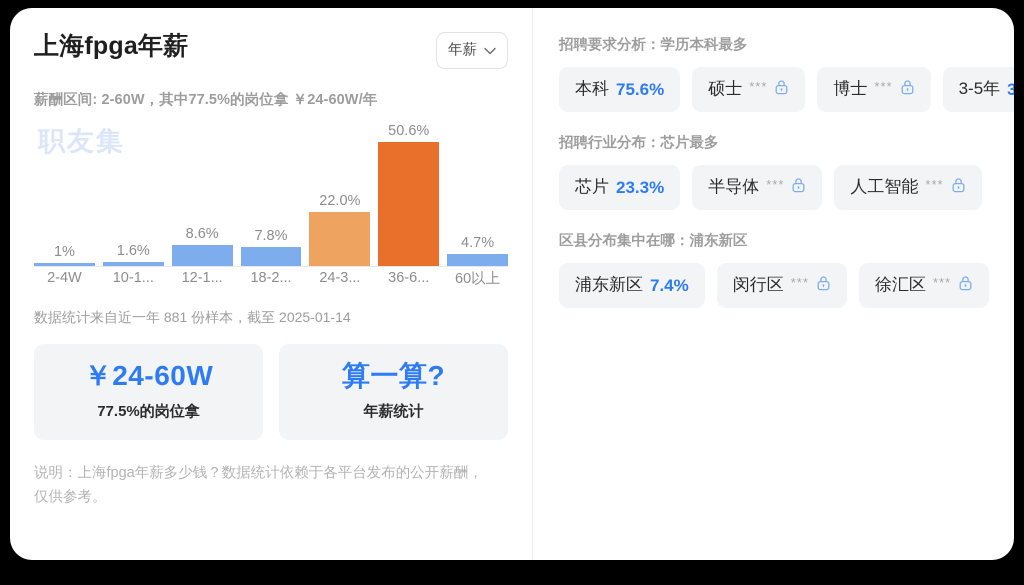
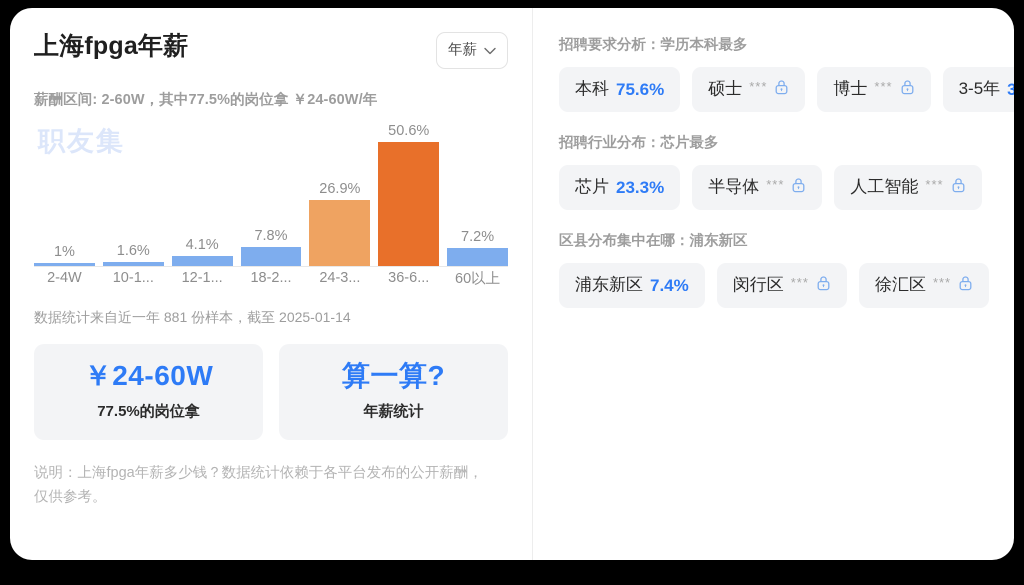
12-1...: 8.6% -> 4.1%
24-3...: 22.0% -> 26.9%
60以上: 4.7% -> 7.2%
